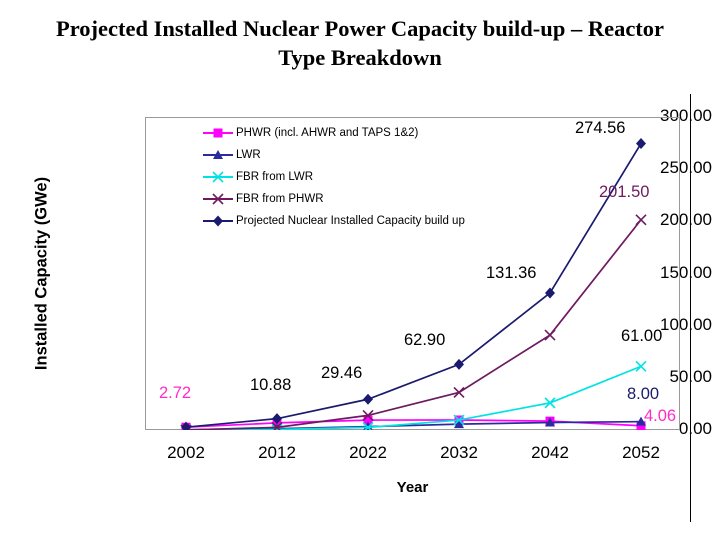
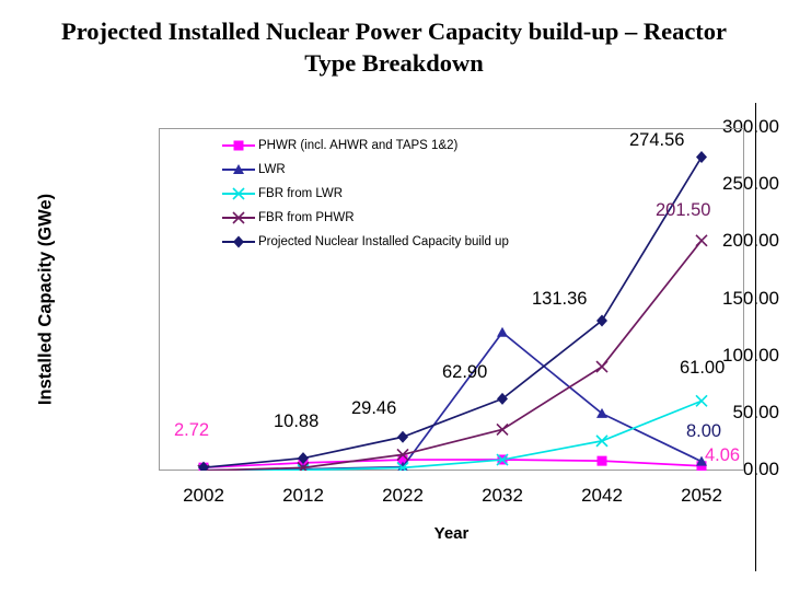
LWR/2032: 6 -> 121
LWR/2042: 7 -> 50
